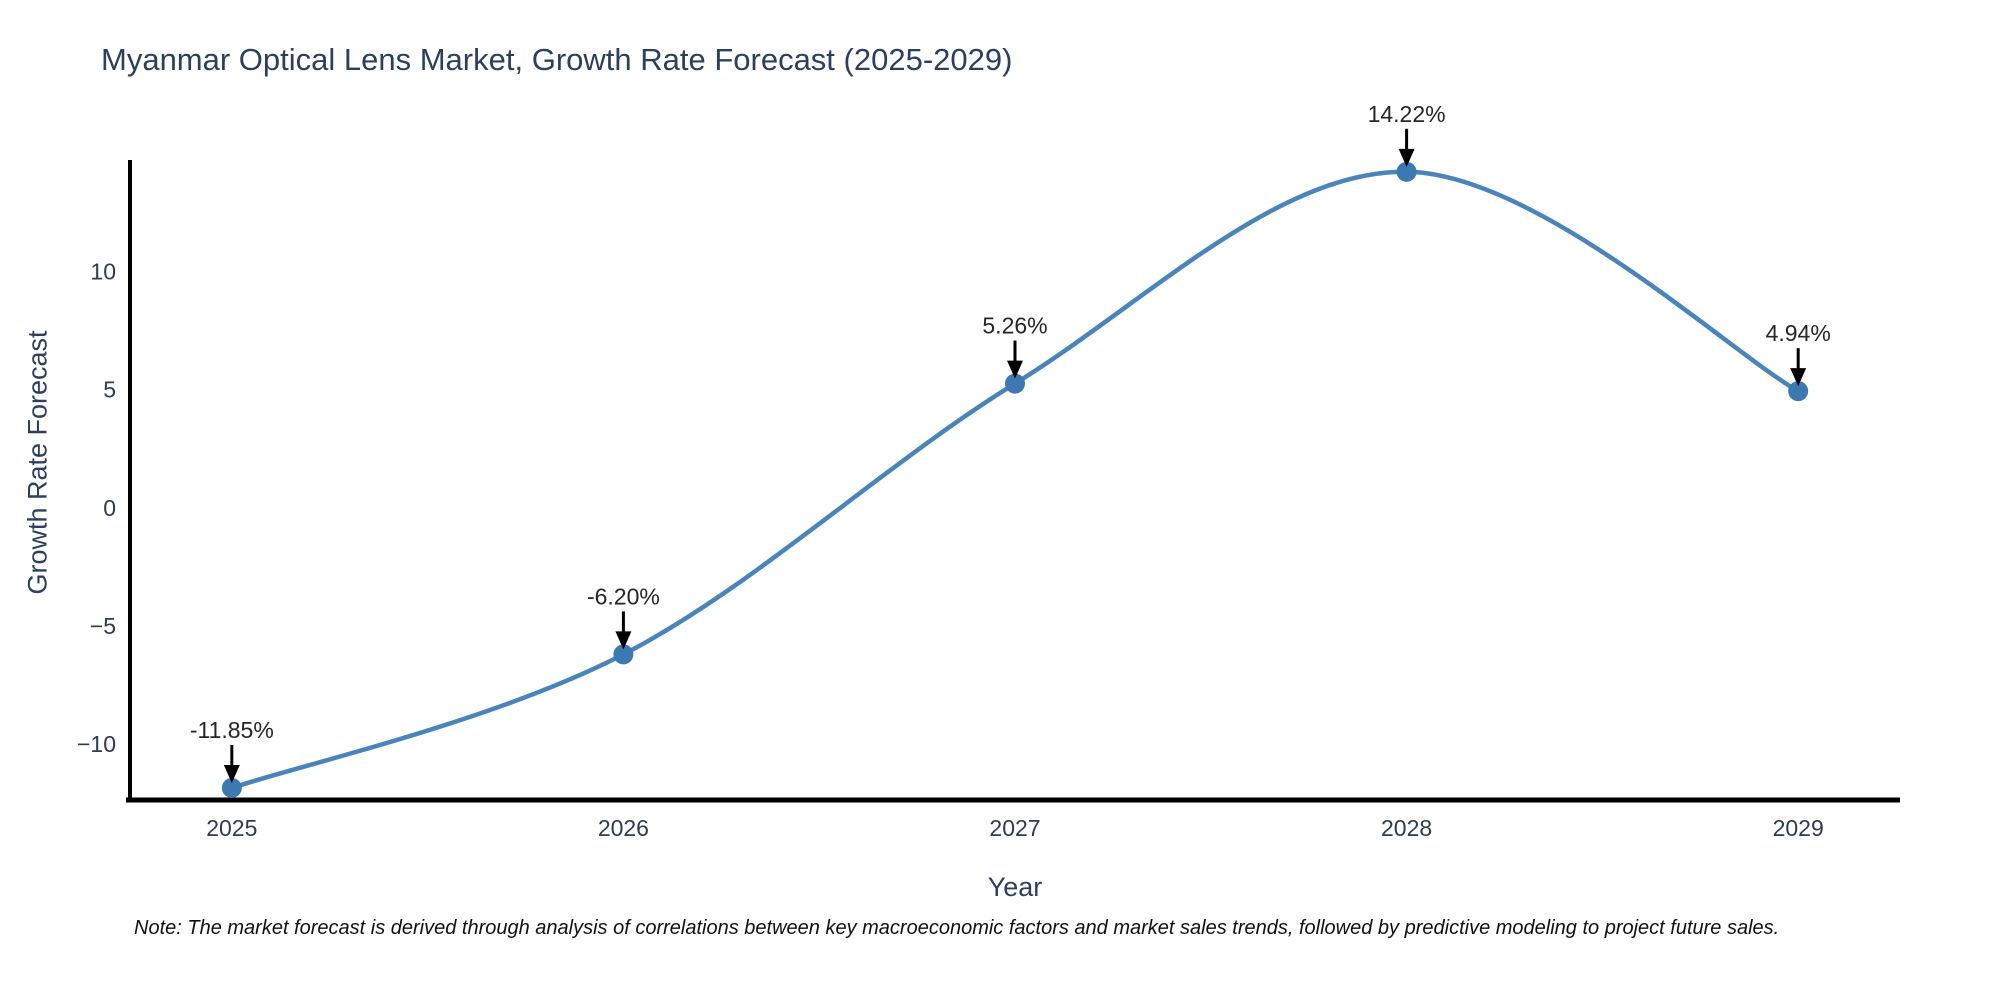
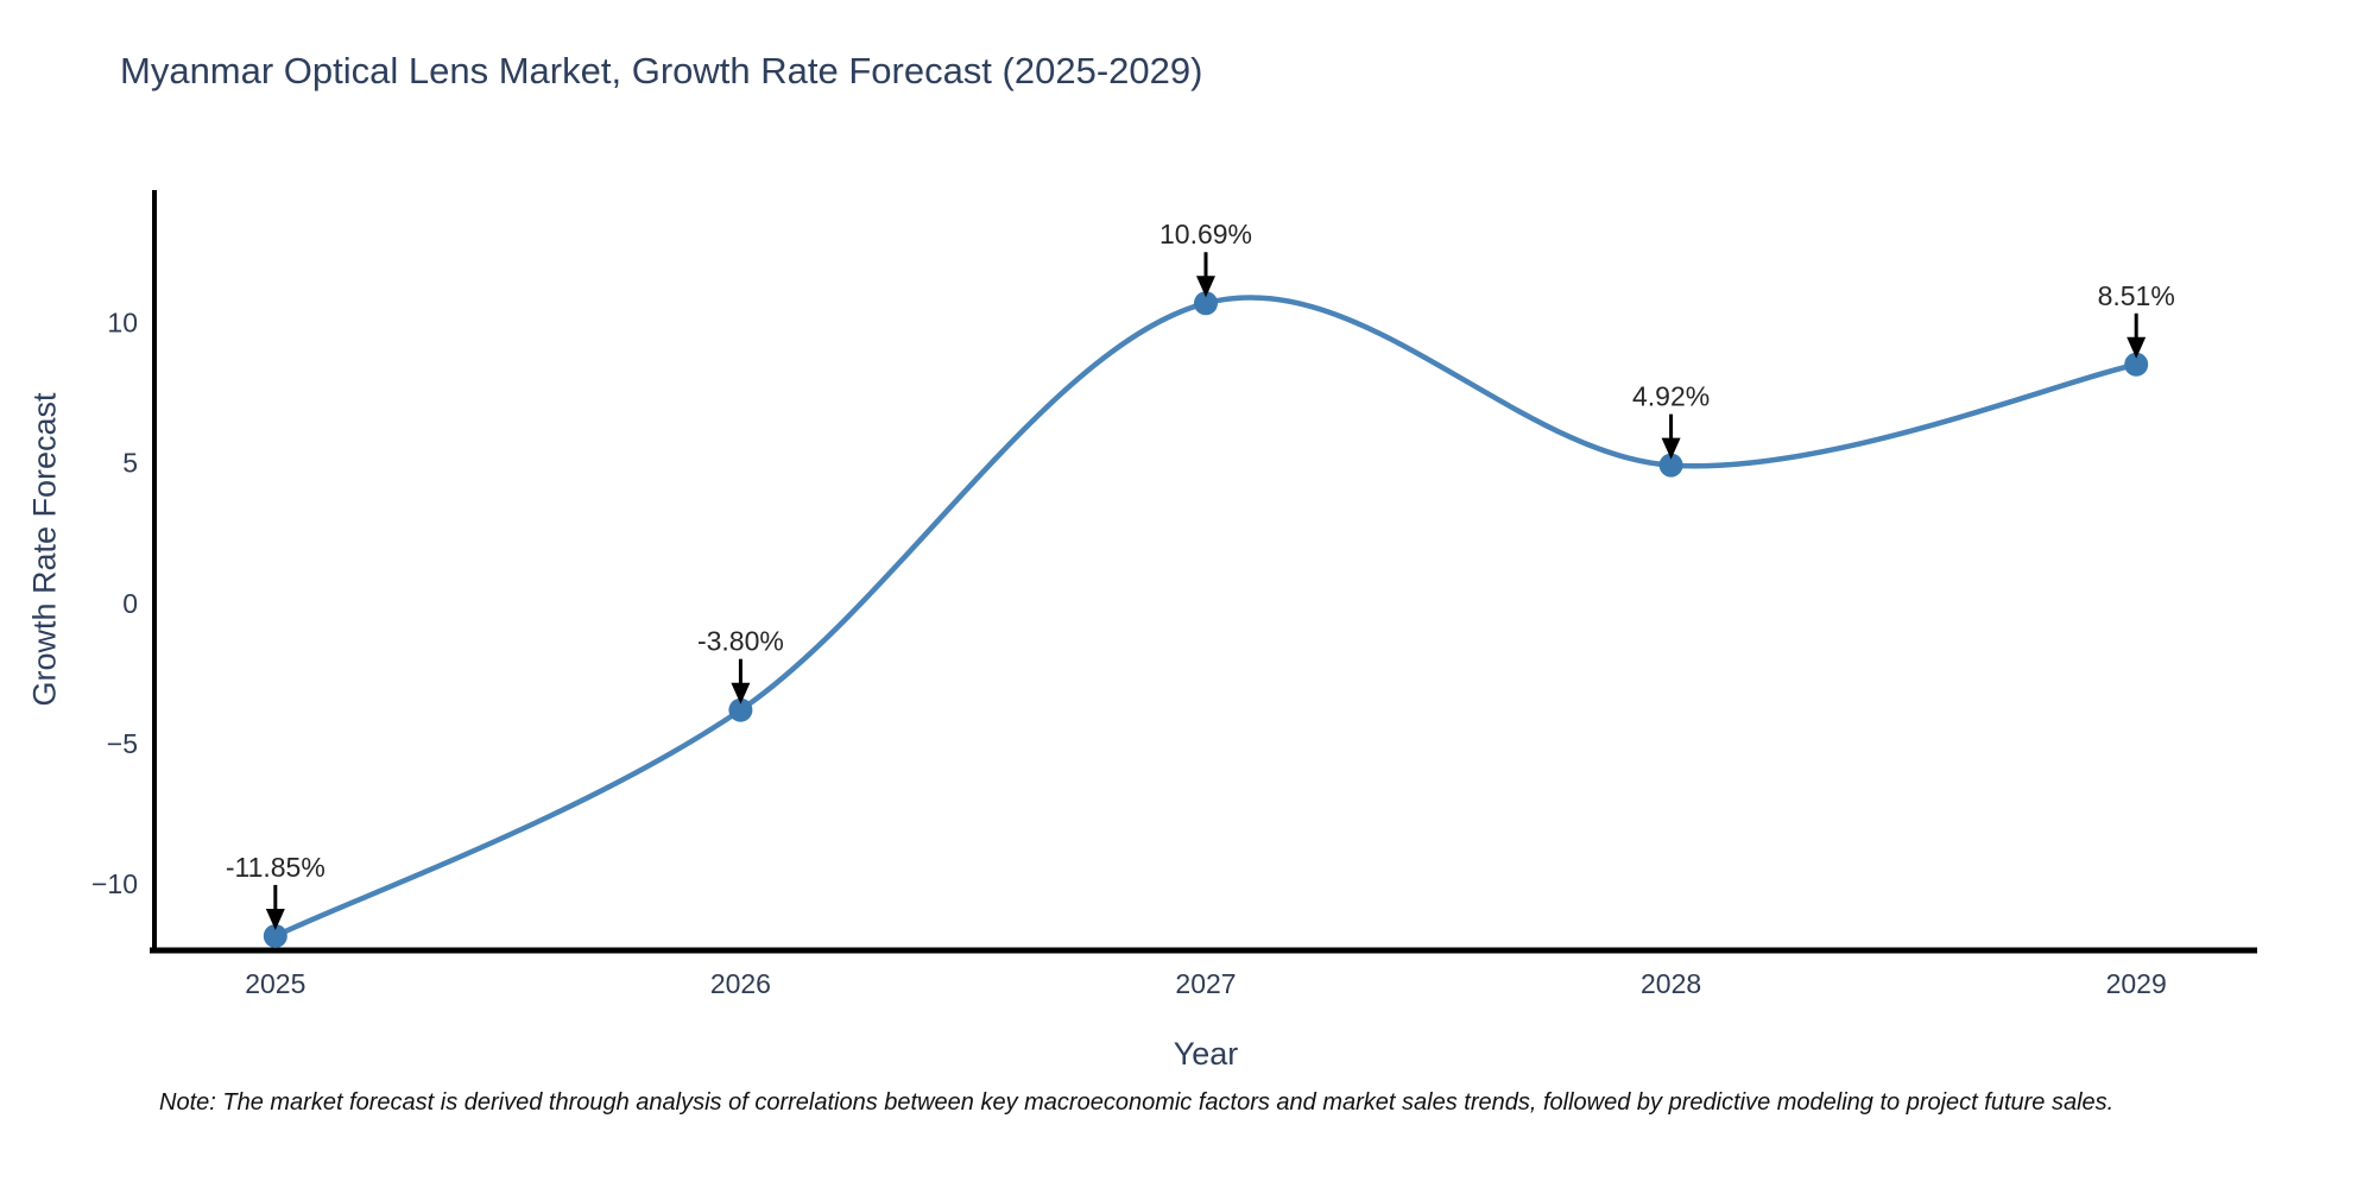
2026: -6.20% -> -3.80%
2027: 5.26% -> 10.69%
2028: 14.22% -> 4.92%
2029: 4.94% -> 8.51%
